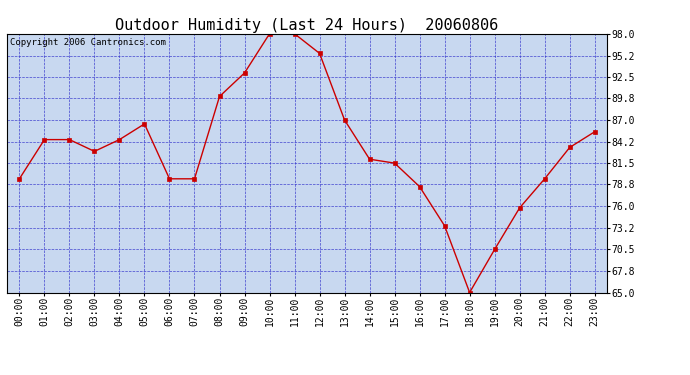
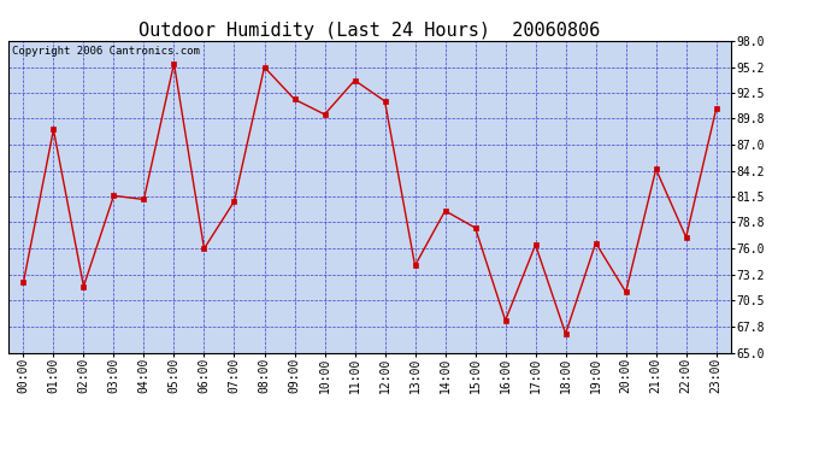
00:00: 79.5 -> 72.4
01:00: 84.5 -> 88.6
02:00: 84.5 -> 72.0
03:00: 83.0 -> 81.6
04:00: 84.5 -> 81.2
05:00: 86.5 -> 95.6
06:00: 79.5 -> 76.0
07:00: 79.5 -> 81.0
08:00: 90.0 -> 95.2
09:00: 93.0 -> 91.8
10:00: 98.0 -> 90.2
11:00: 98.0 -> 93.8
12:00: 95.5 -> 91.6
13:00: 87.0 -> 74.2
14:00: 82.0 -> 80.0
15:00: 81.5 -> 78.2
16:00: 78.5 -> 68.4
17:00: 73.5 -> 76.4
18:00: 65.0 -> 67.0
19:00: 70.5 -> 76.6
20:00: 75.8 -> 71.4
21:00: 79.5 -> 84.4
22:00: 83.5 -> 77.2
23:00: 85.5 -> 90.8
